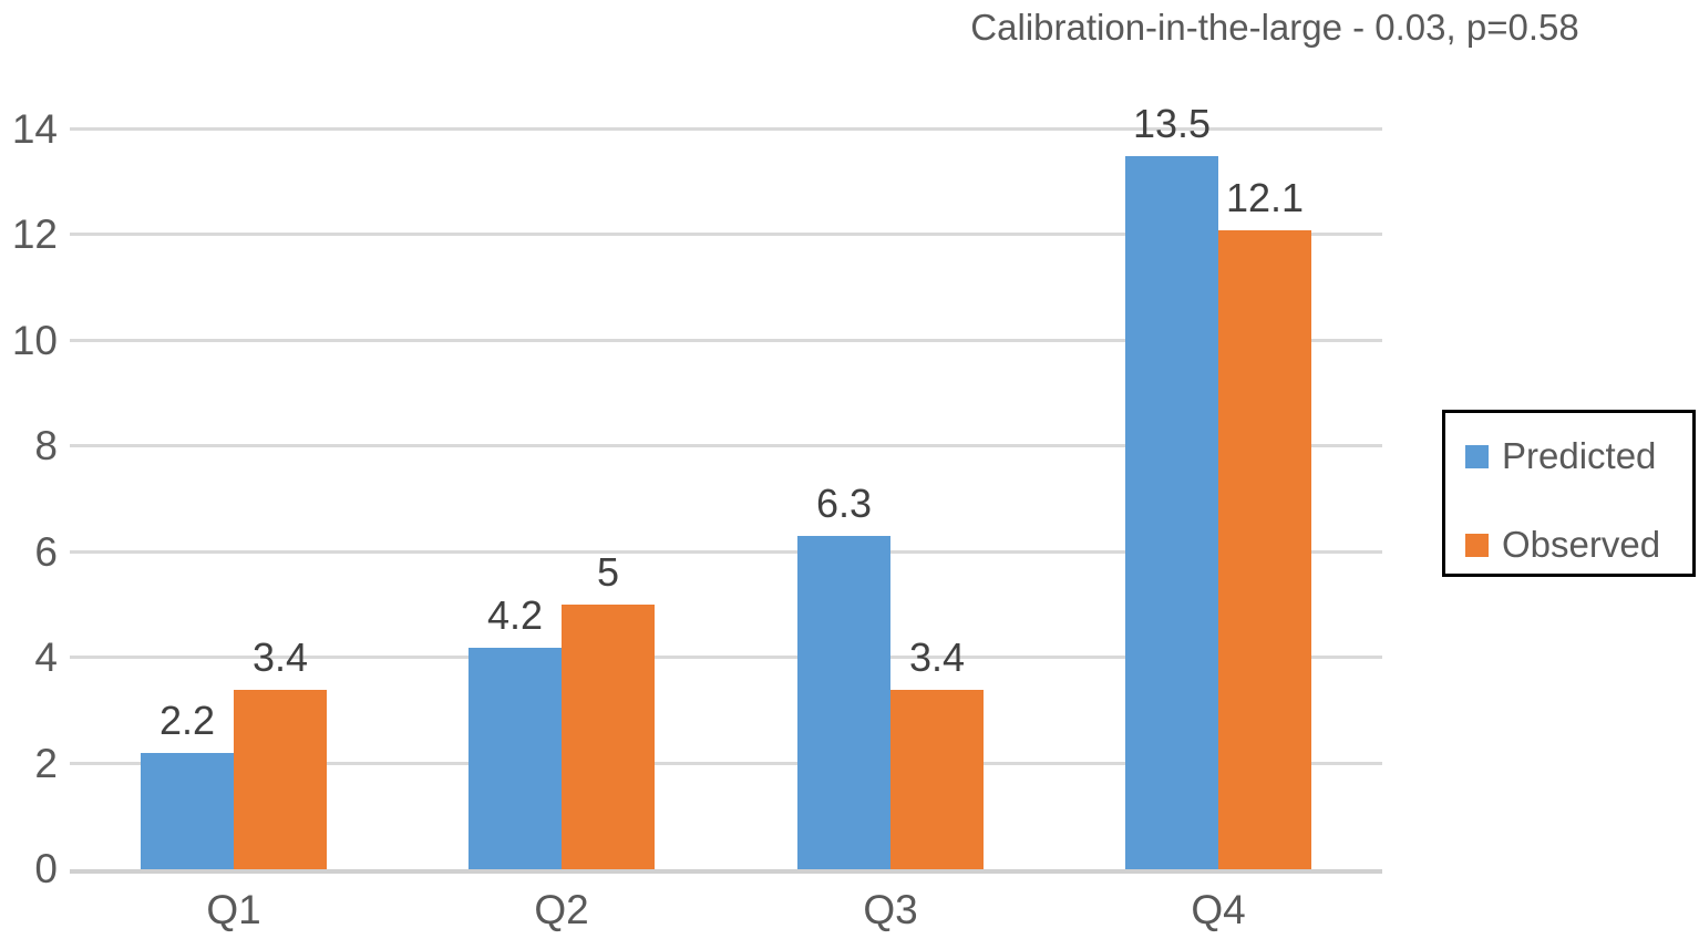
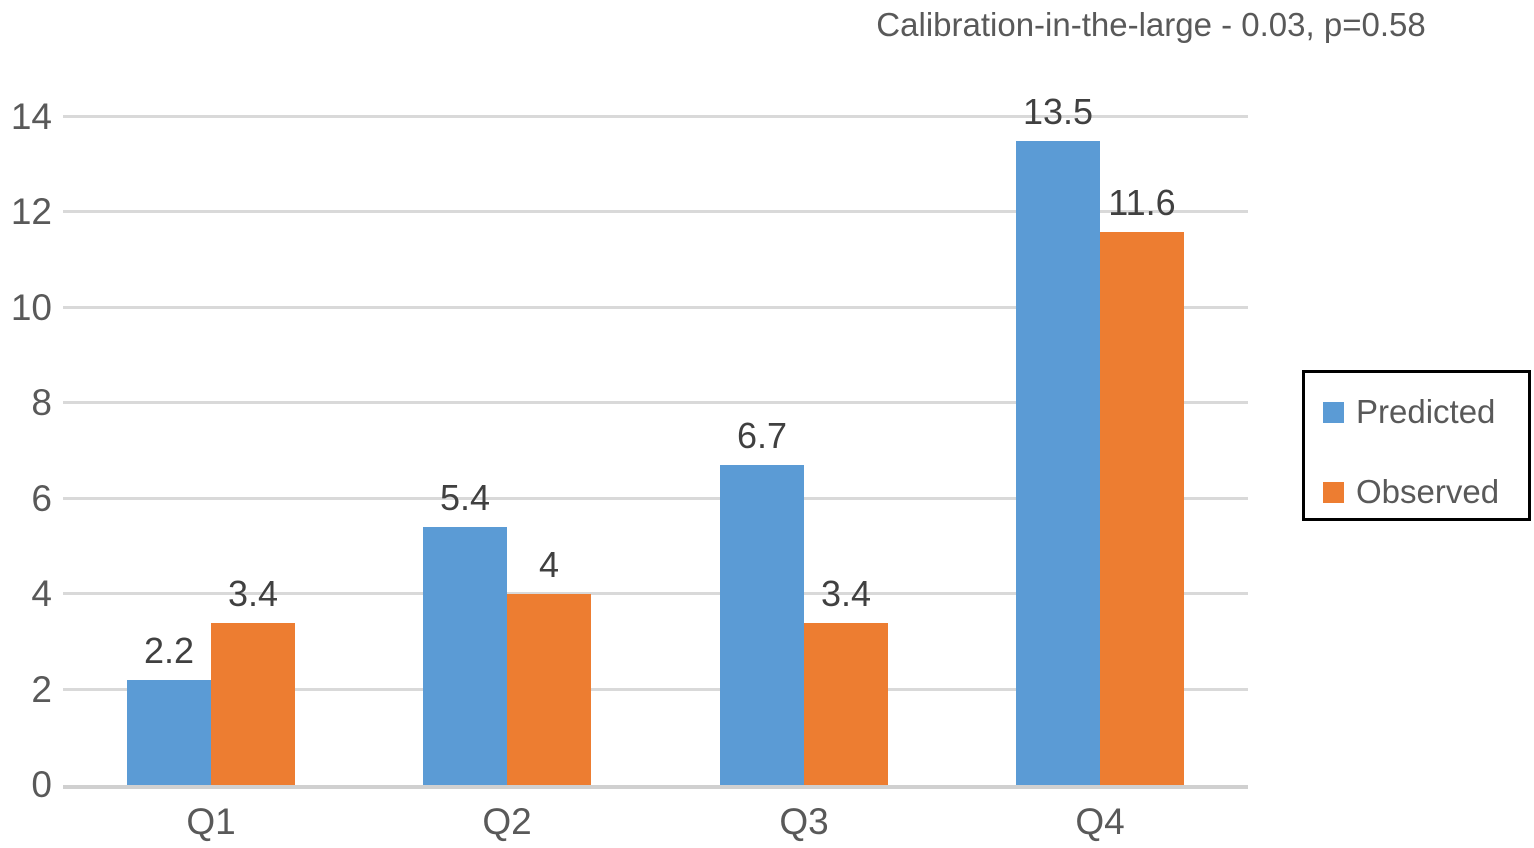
Predicted/Q2: 4.2 -> 5.4
Observed/Q2: 5 -> 4
Predicted/Q3: 6.3 -> 6.7
Observed/Q4: 12.1 -> 11.6
